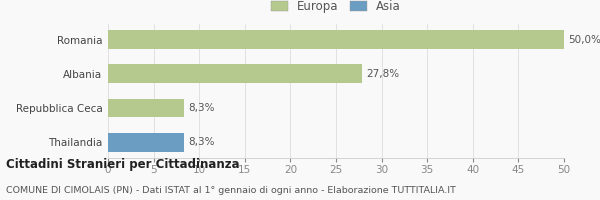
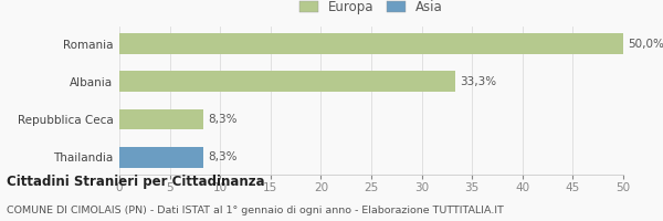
Albania: 27,8% -> 33,3%
